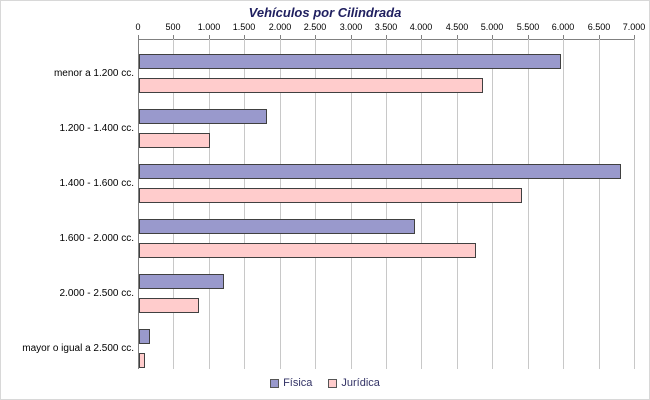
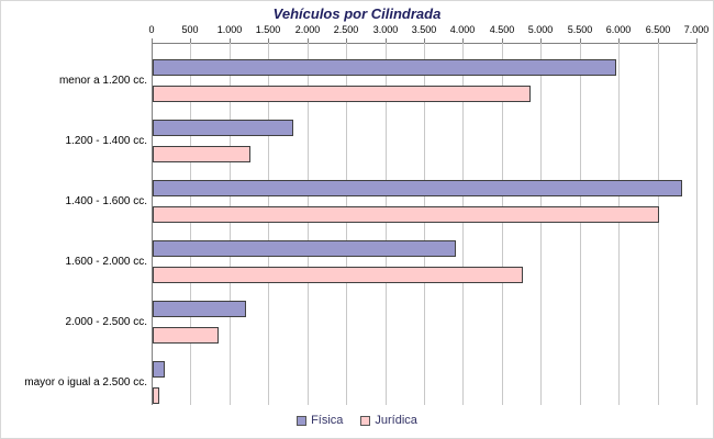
Jurídica/1.200 - 1.400 cc.: 1000 -> 1200
Jurídica/1.400 - 1.600 cc.: 5400 -> 6500
